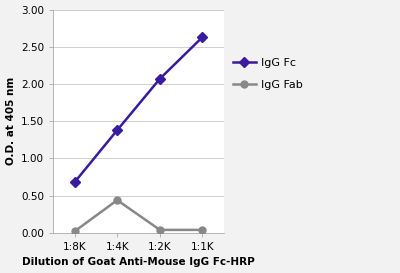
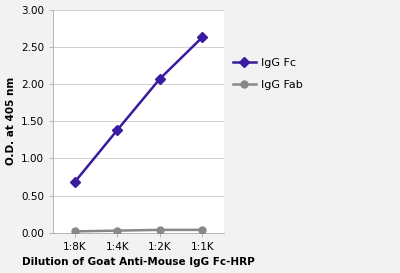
IgG Fab/1:4K: 0.44 -> 0.03
